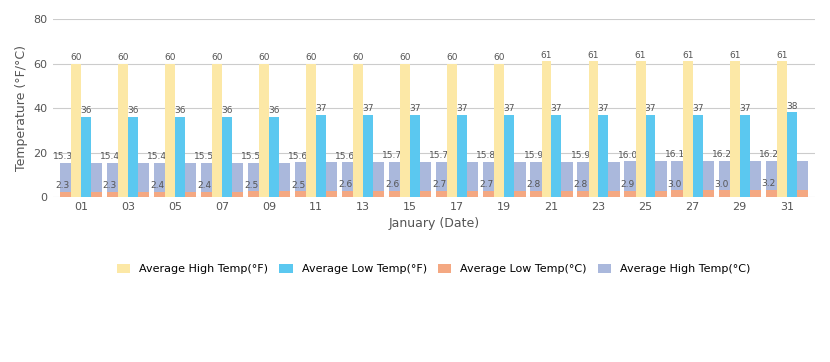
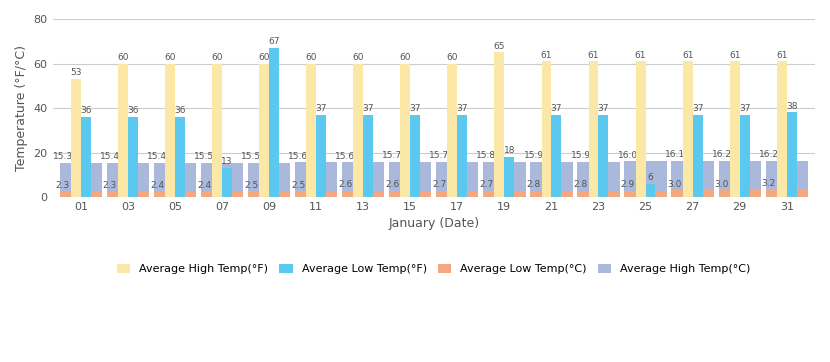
Average High Temp(°F)/01: 60 -> 53
Average Low Temp(°F)/07: 36 -> 13
Average Low Temp(°F)/09: 36 -> 67
Average High Temp(°F)/19: 60 -> 65
Average Low Temp(°F)/19: 37 -> 18
Average Low Temp(°F)/25: 37 -> 6
